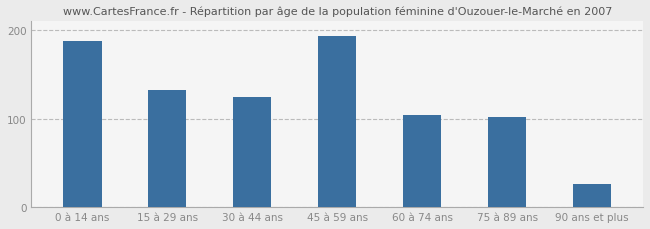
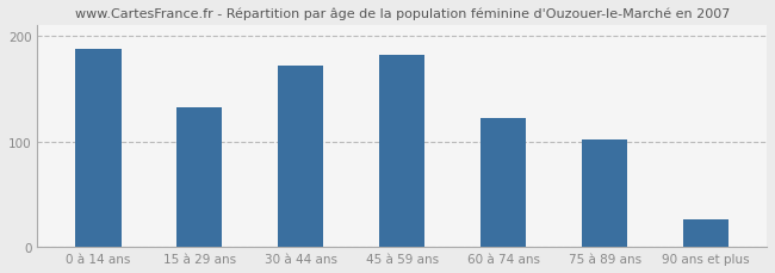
30 à 44 ans: 124 -> 172
45 à 59 ans: 194 -> 182
60 à 74 ans: 104 -> 122
